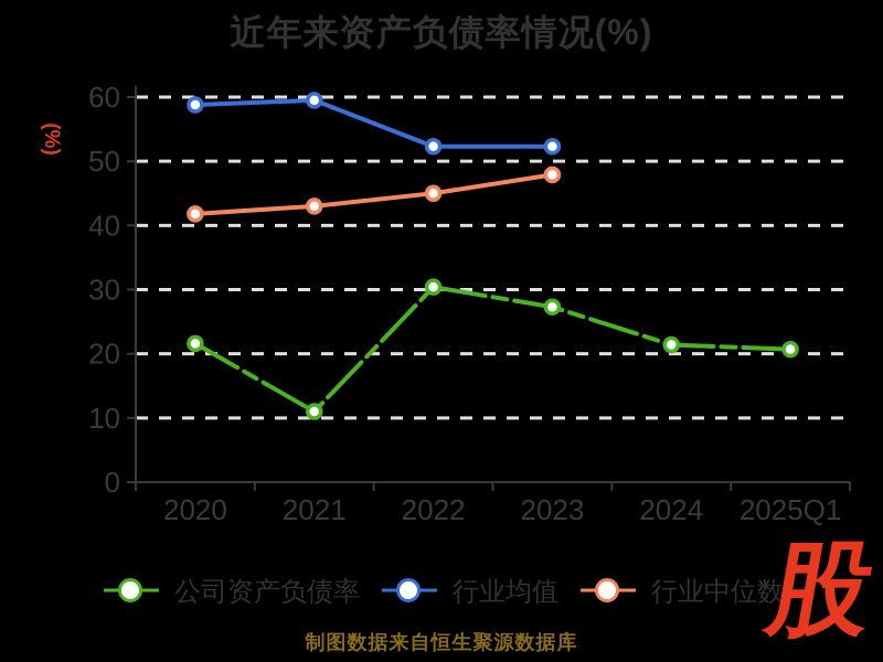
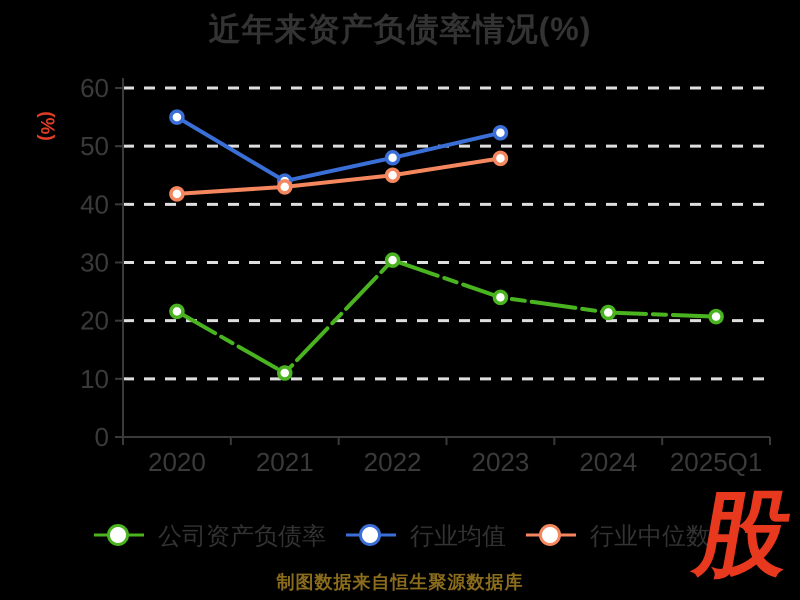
行业均值/2020: 59 -> 55
行业均值/2021: 60 -> 44
行业均值/2022: 52 -> 48
公司资产负债率/2023: 27 -> 24
